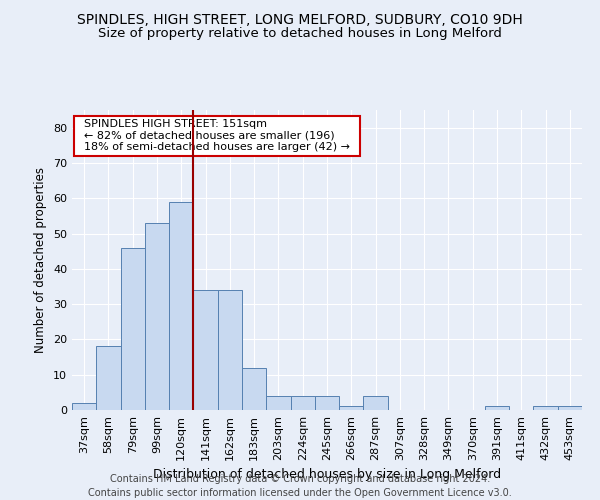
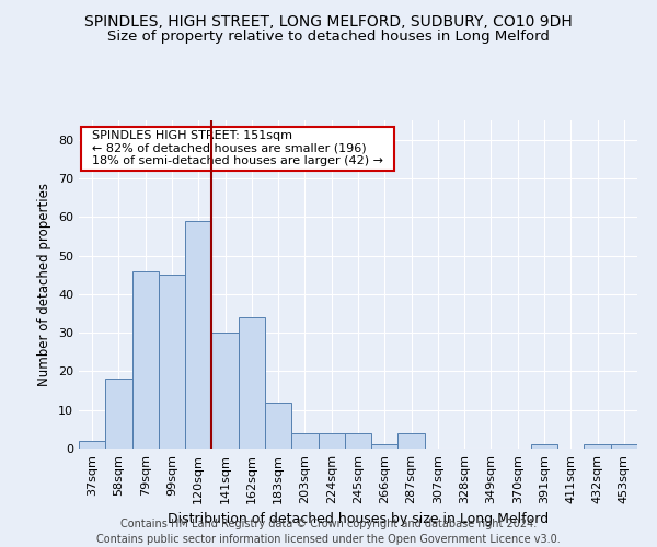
99sqm: 53 -> 45
141sqm: 34 -> 30
